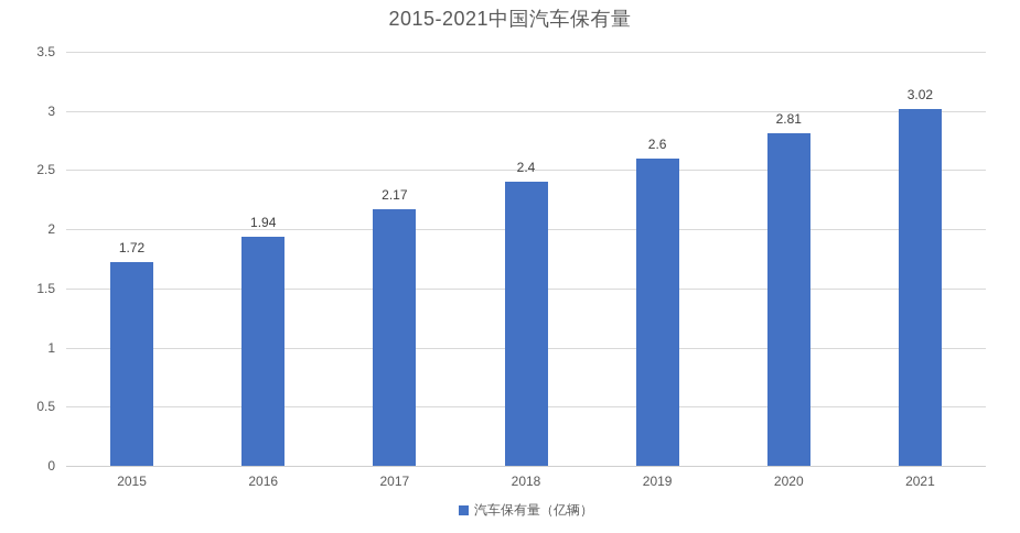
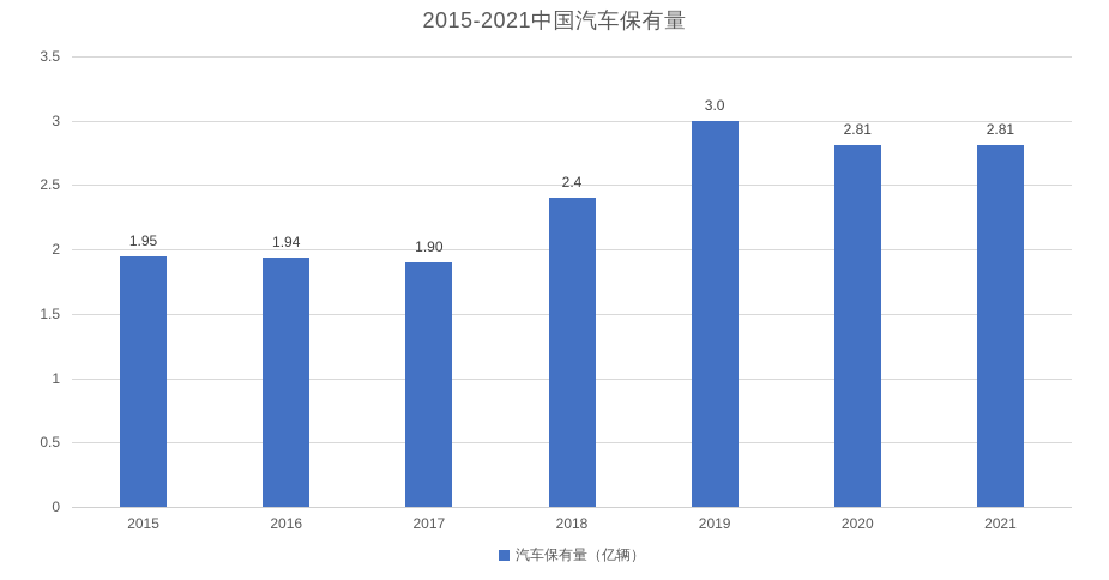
2015: 1.72 -> 1.95
2017: 2.17 -> 1.90
2019: 2.6 -> 3.0
2021: 3.02 -> 2.81
